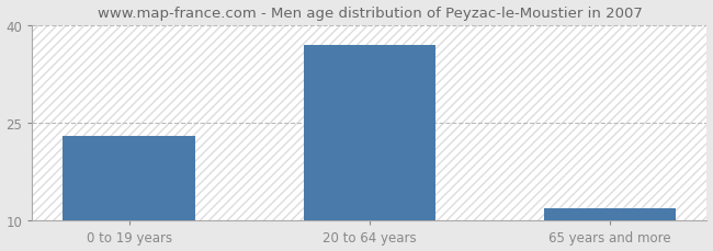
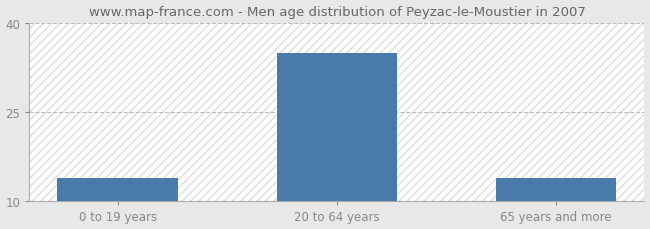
0 to 19 years: 23 -> 14
20 to 64 years: 37 -> 35
65 years and more: 12 -> 14
